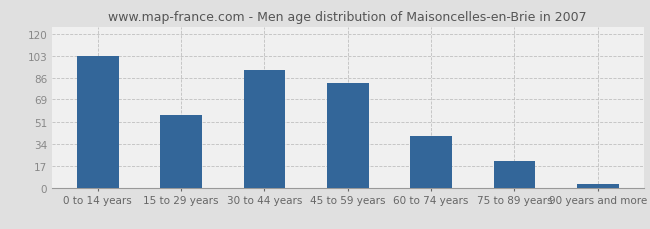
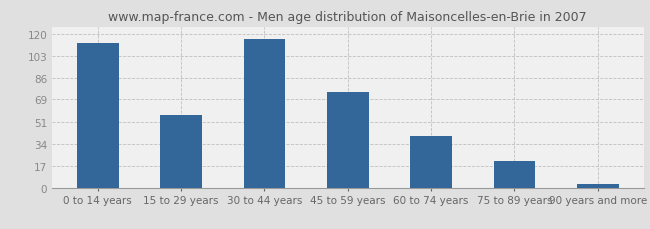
0 to 14 years: 103 -> 113
30 to 44 years: 92 -> 116
45 to 59 years: 82 -> 75
